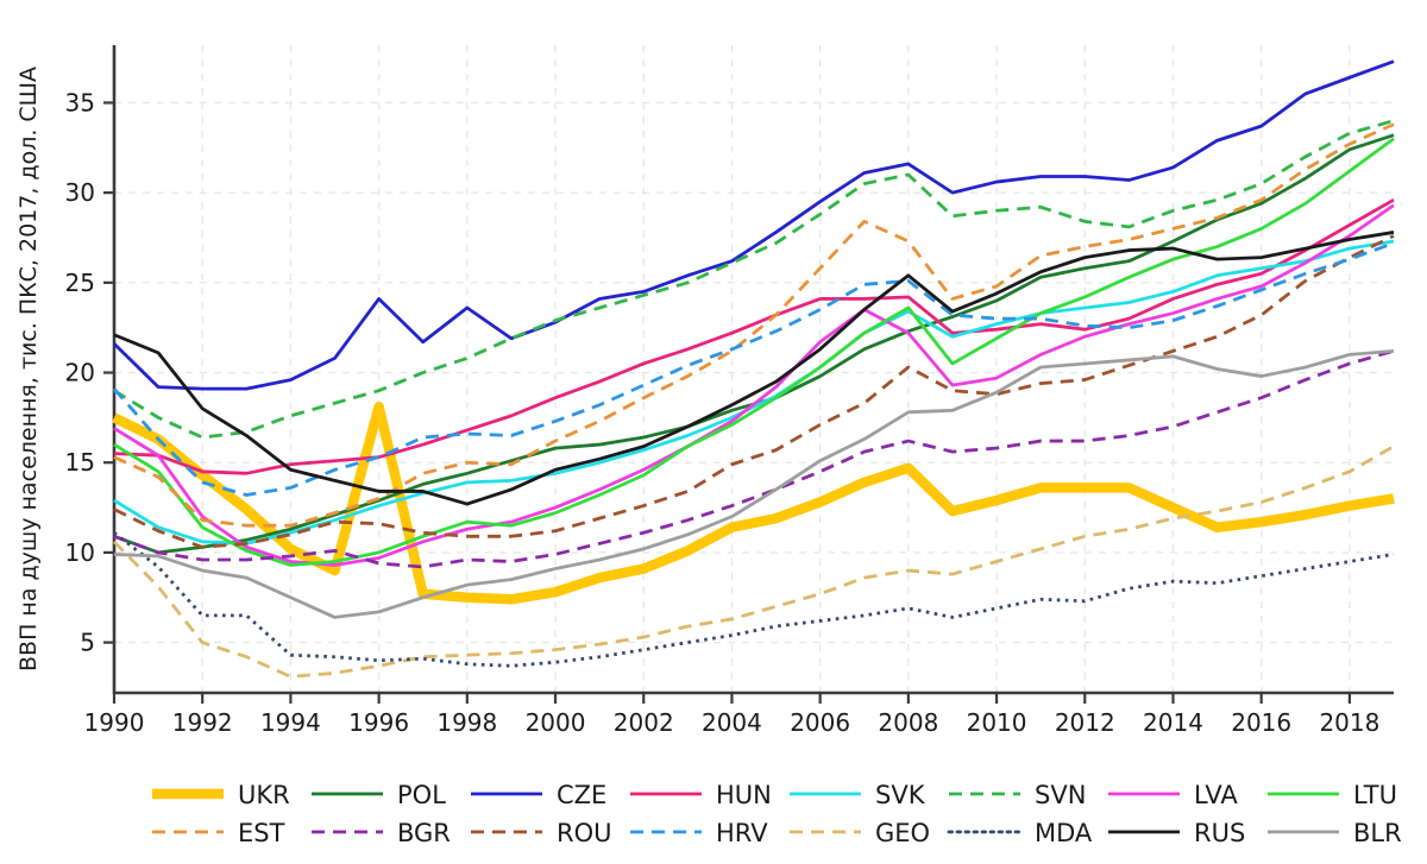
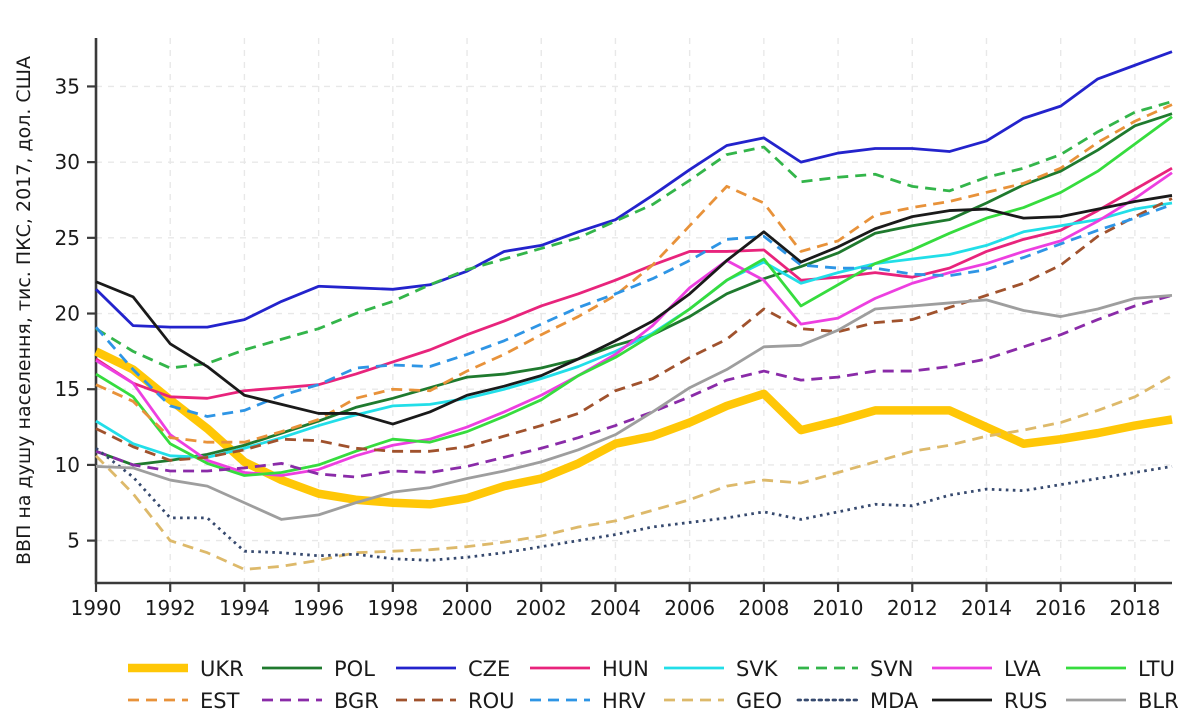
HUN/1990: 15.5 -> 17.0
UKR/1996: 18.1 -> 8.1
CZE/1996: 24.1 -> 21.8
CZE/1998: 23.6 -> 21.6
